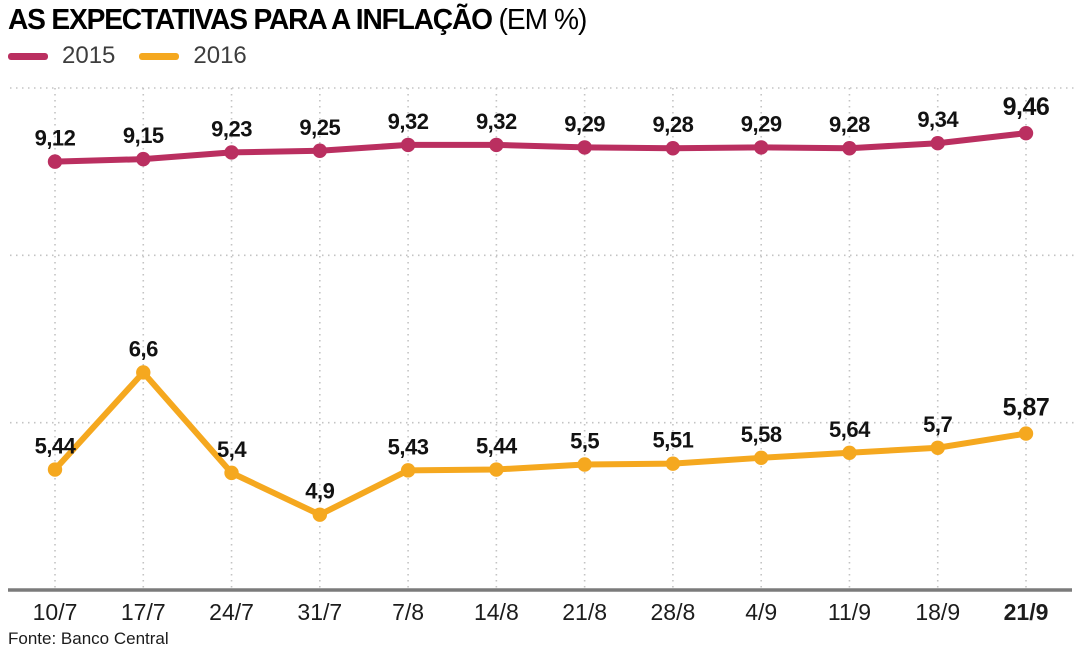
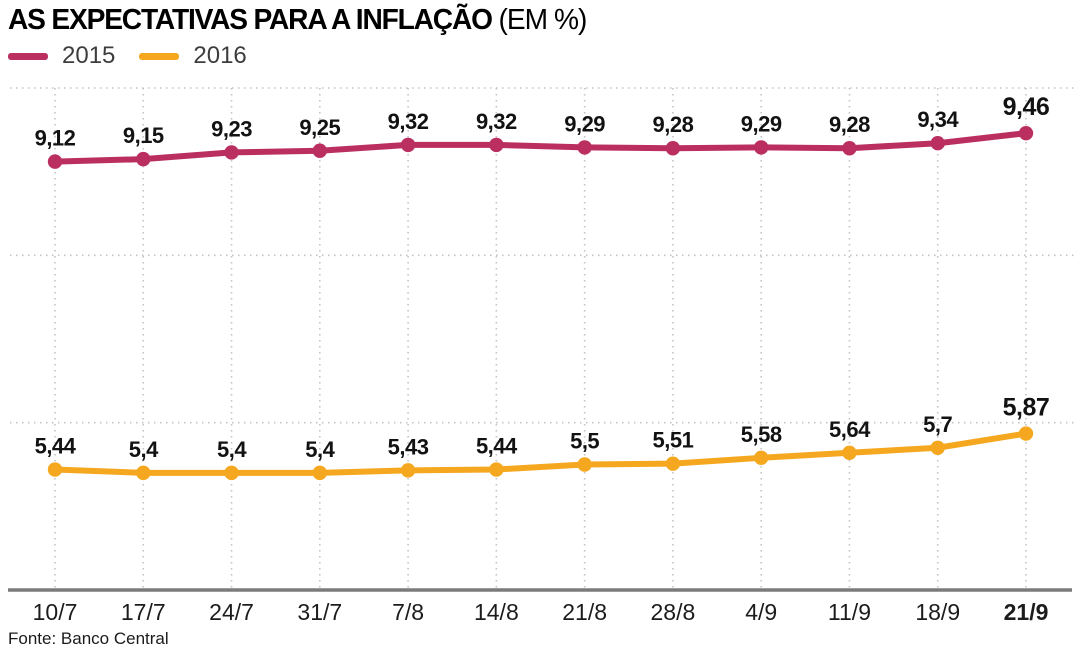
2016/17/7: 6,6 -> 5,4
2016/31/7: 4,9 -> 5,4
